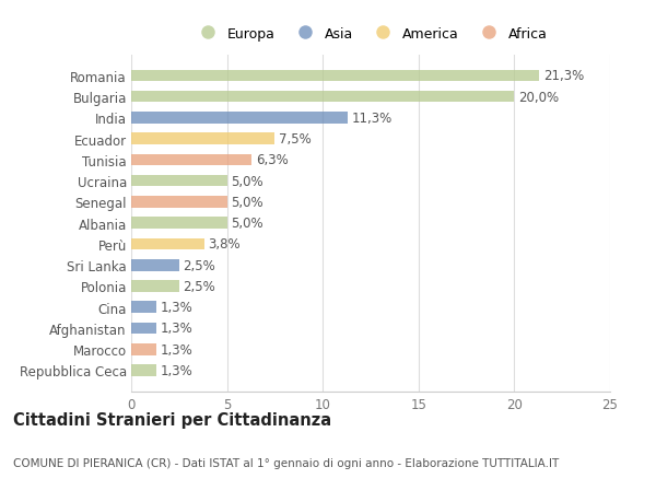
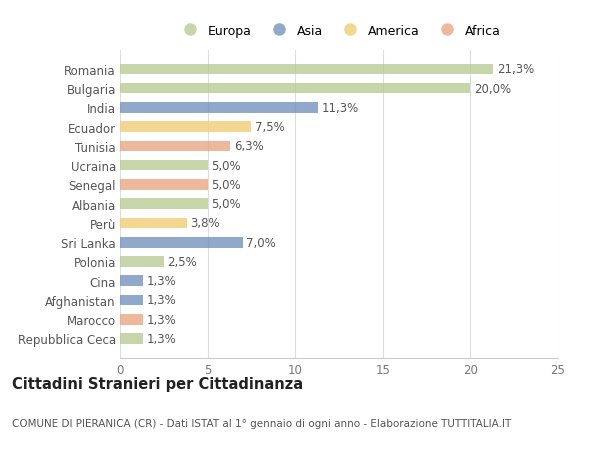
Sri Lanka: 2,5% -> 7,0%
